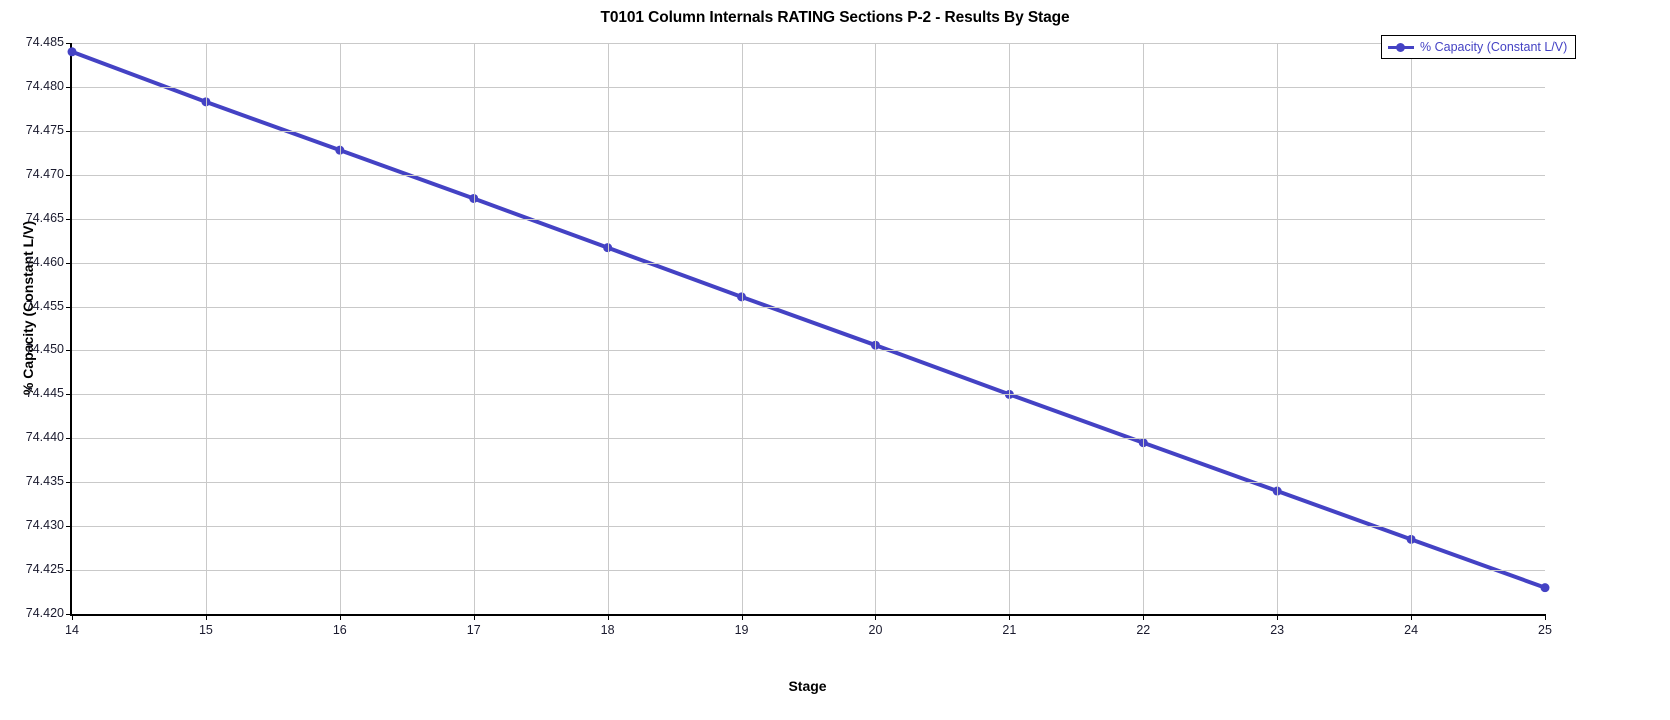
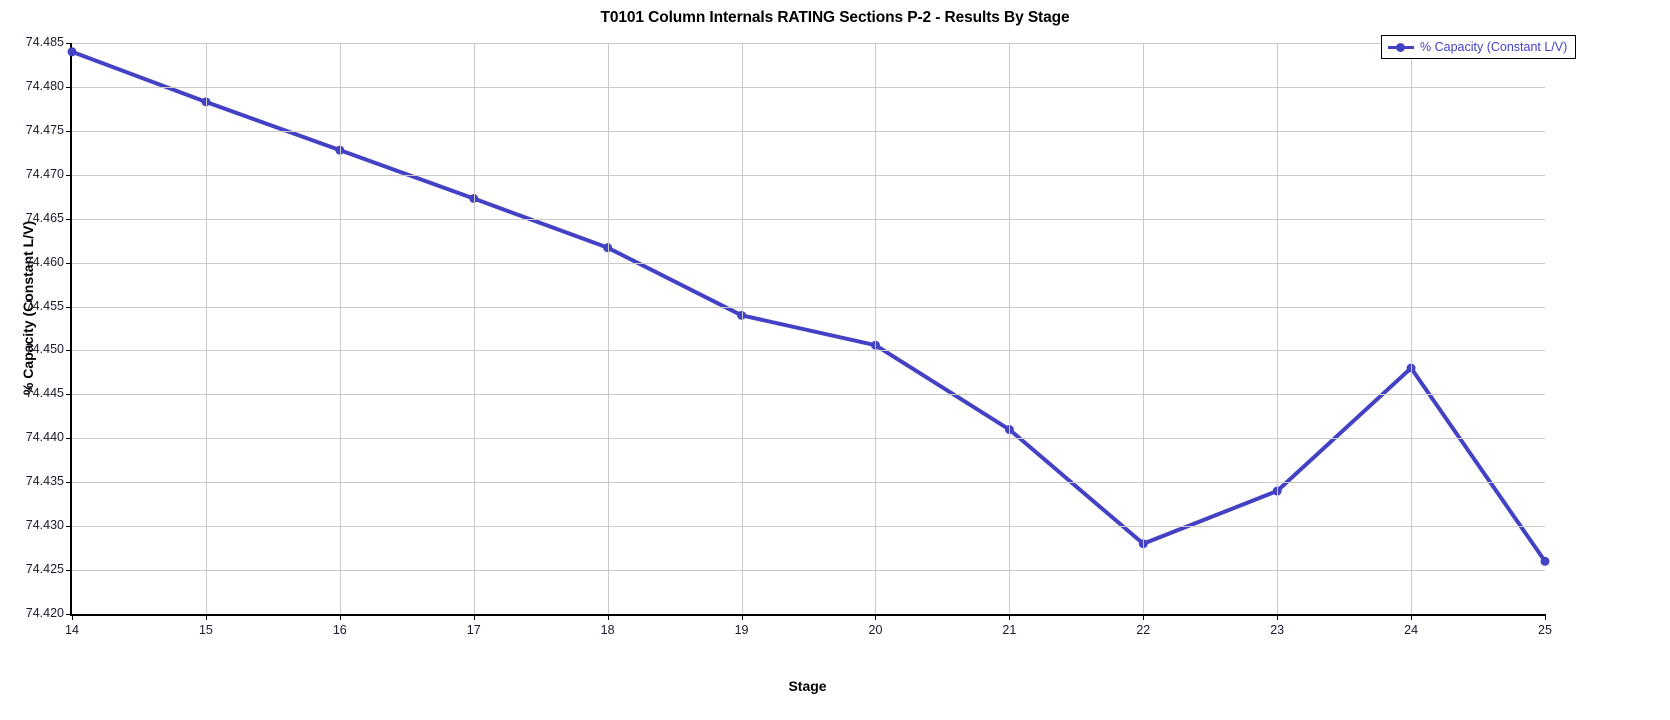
19: 74.456 -> 74.454
21: 74.445 -> 74.441
22: 74.439 -> 74.428
24: 74.428 -> 74.448
25: 74.423 -> 74.426
